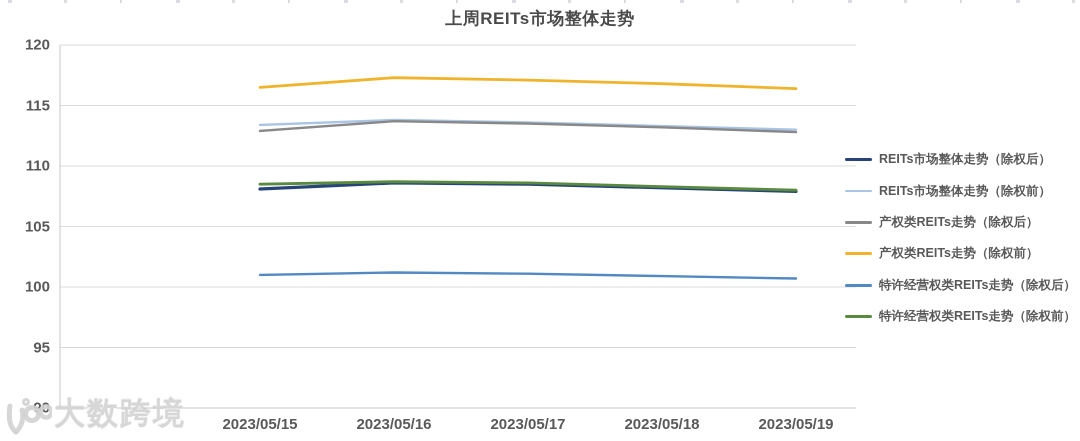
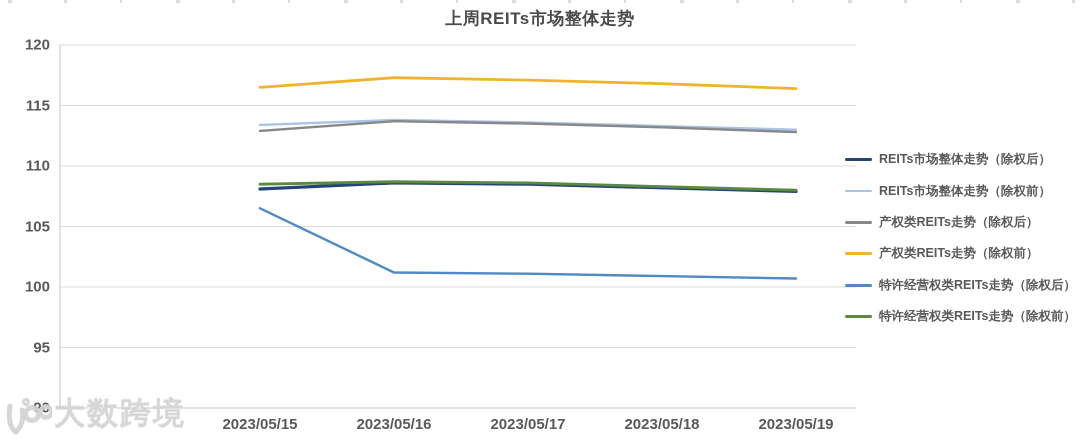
特许经营权类REITs走势（除权后）/2023/05/15: 101.0 -> 106.5
